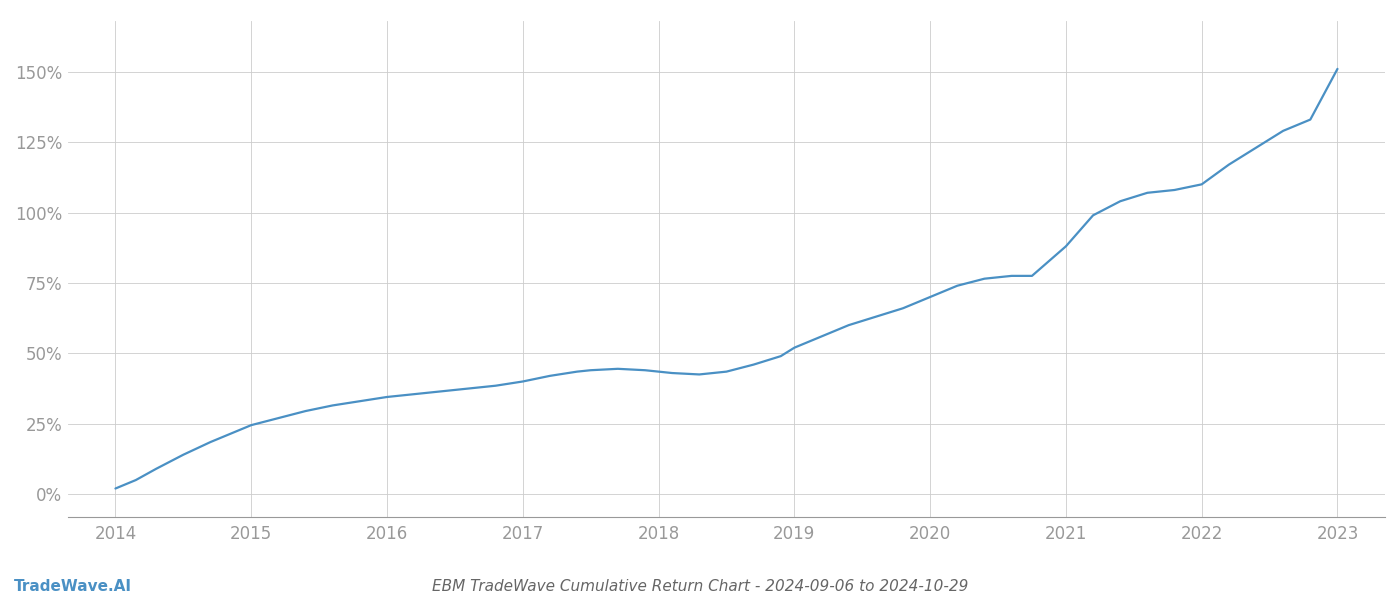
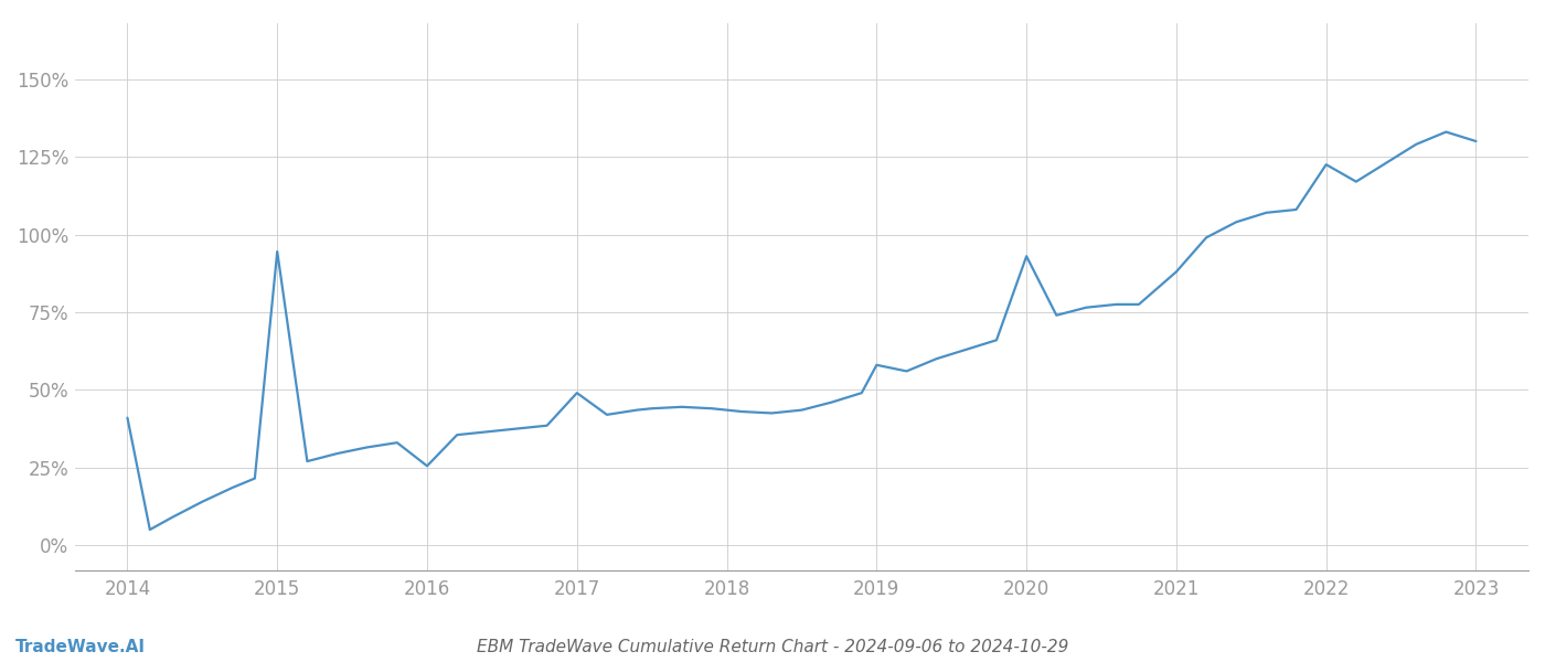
2014: 2.0% -> 41.0%
2015: 24.5% -> 94.5%
2016: 34.5% -> 25.5%
2017: 40.0% -> 49.0%
2019: 52.0% -> 58.0%
2020: 70.0% -> 93.0%
2022: 110.0% -> 122.5%
2023: 151.0% -> 130.0%
